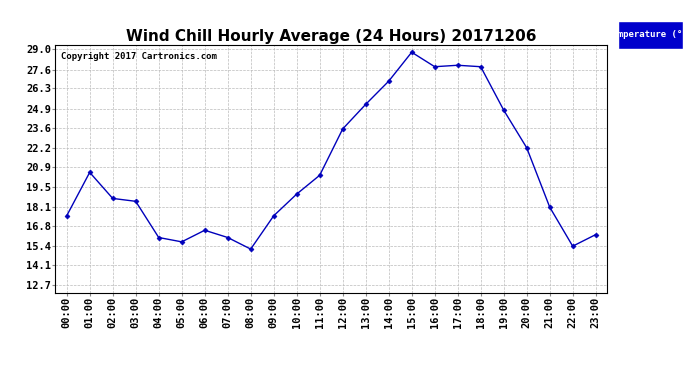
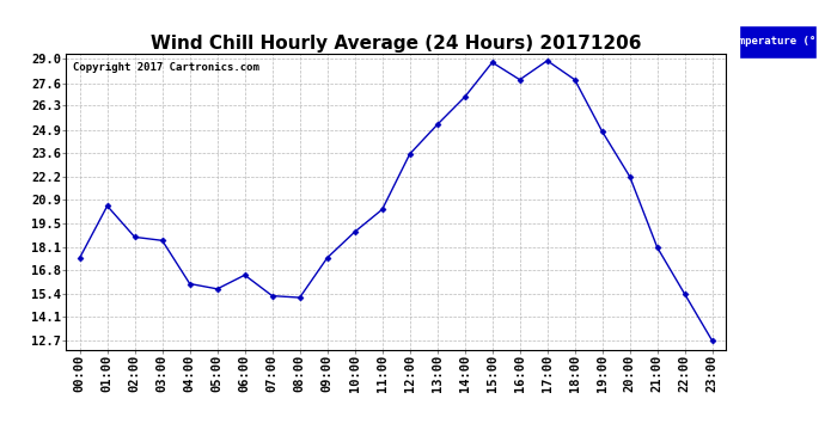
07:00: 16.0 -> 15.3
17:00: 27.9 -> 28.9
23:00: 16.2 -> 12.7
